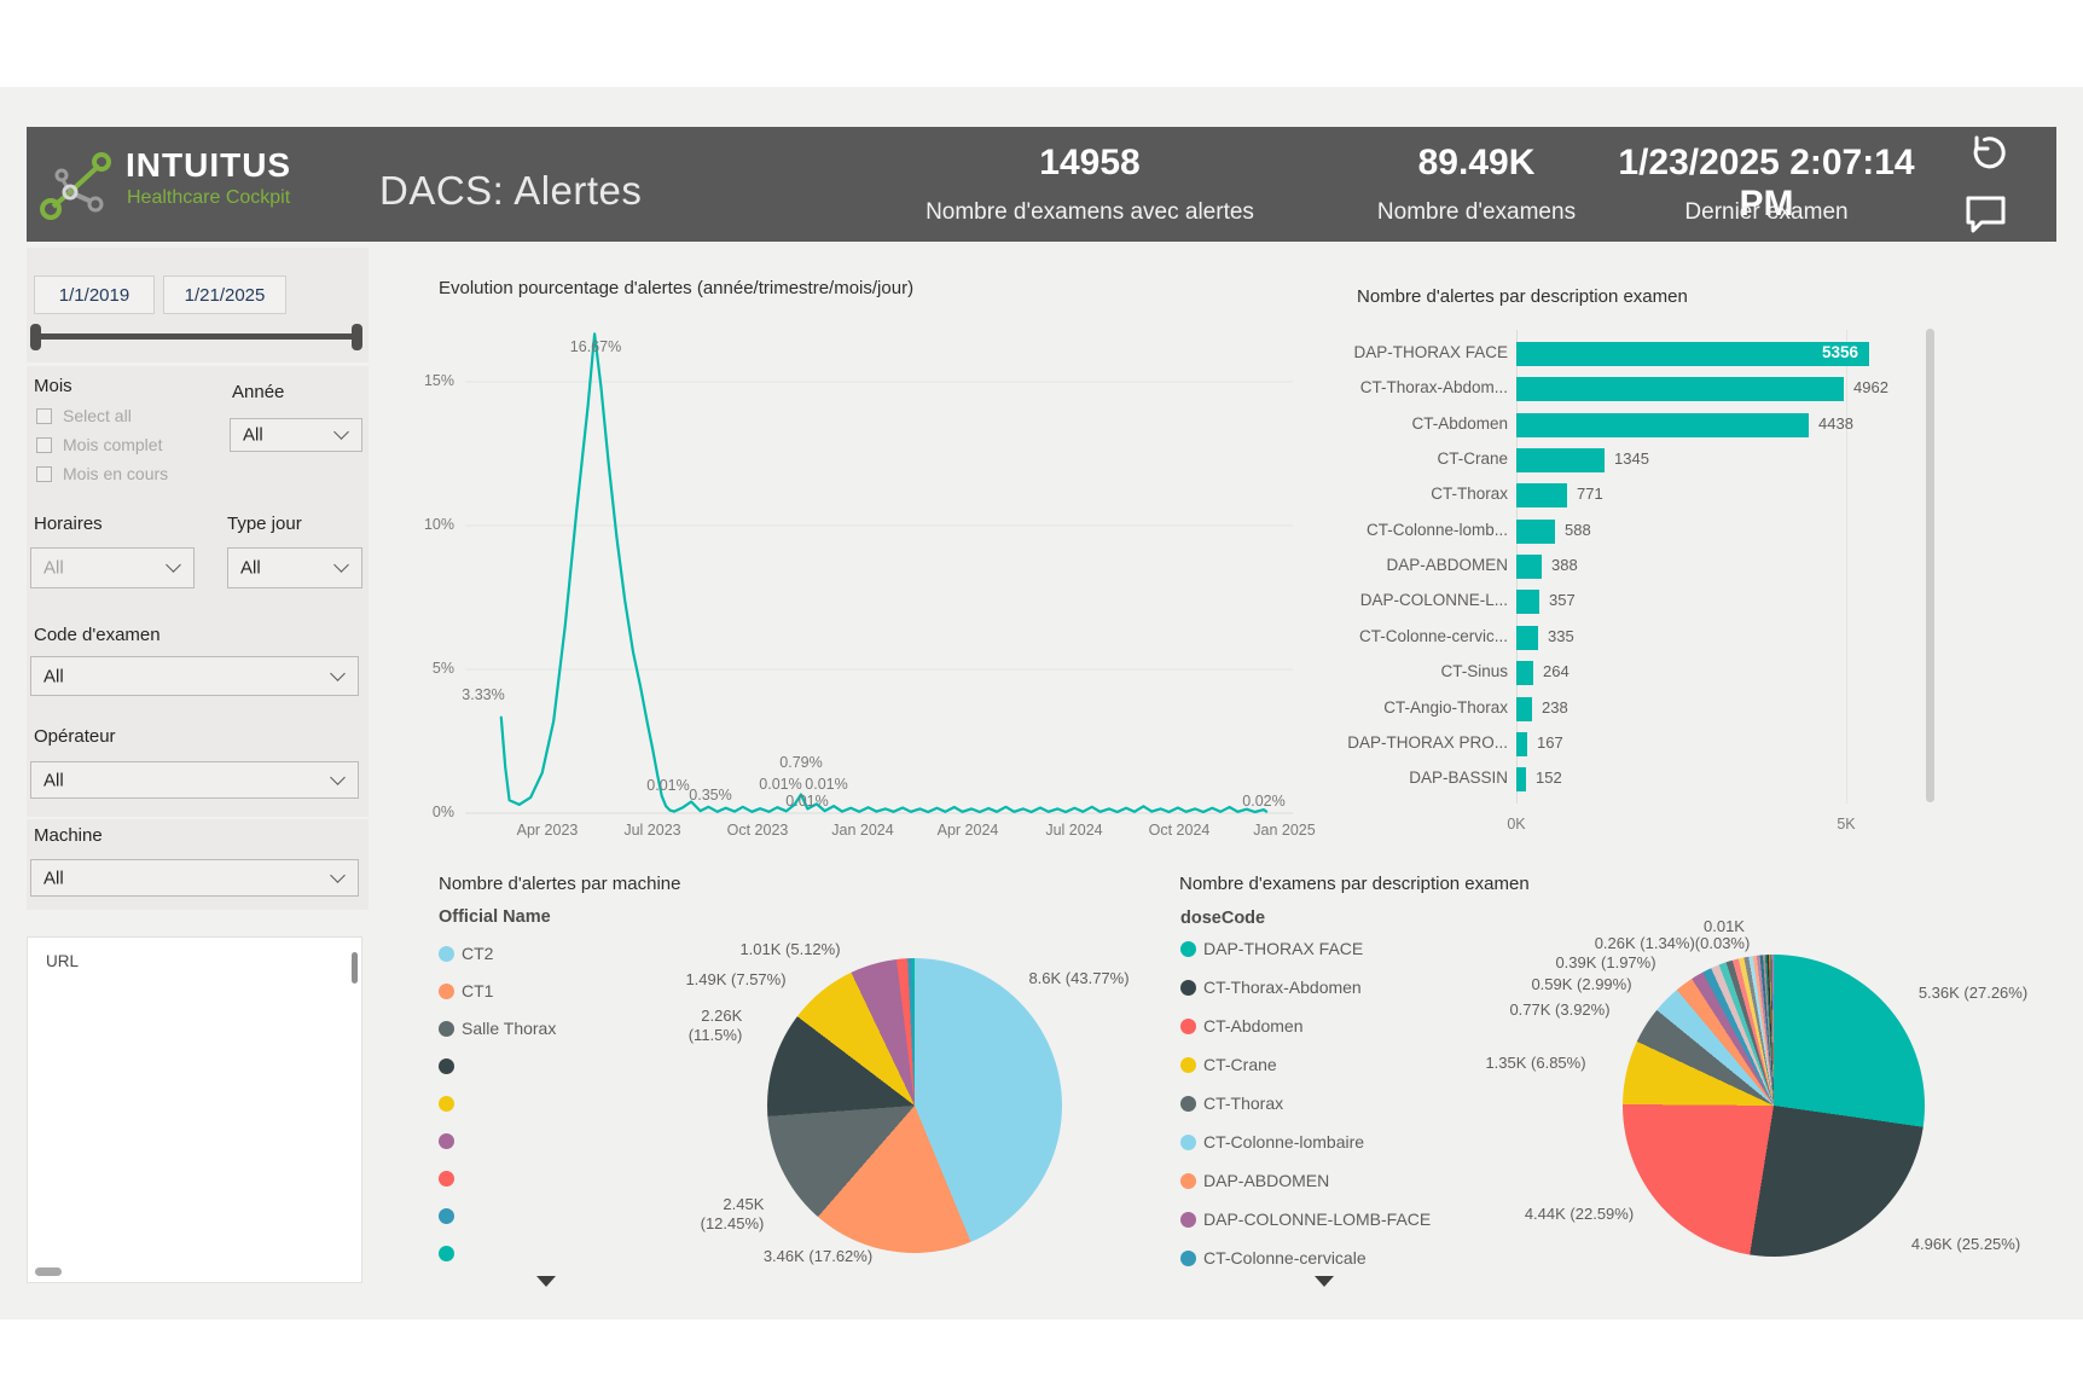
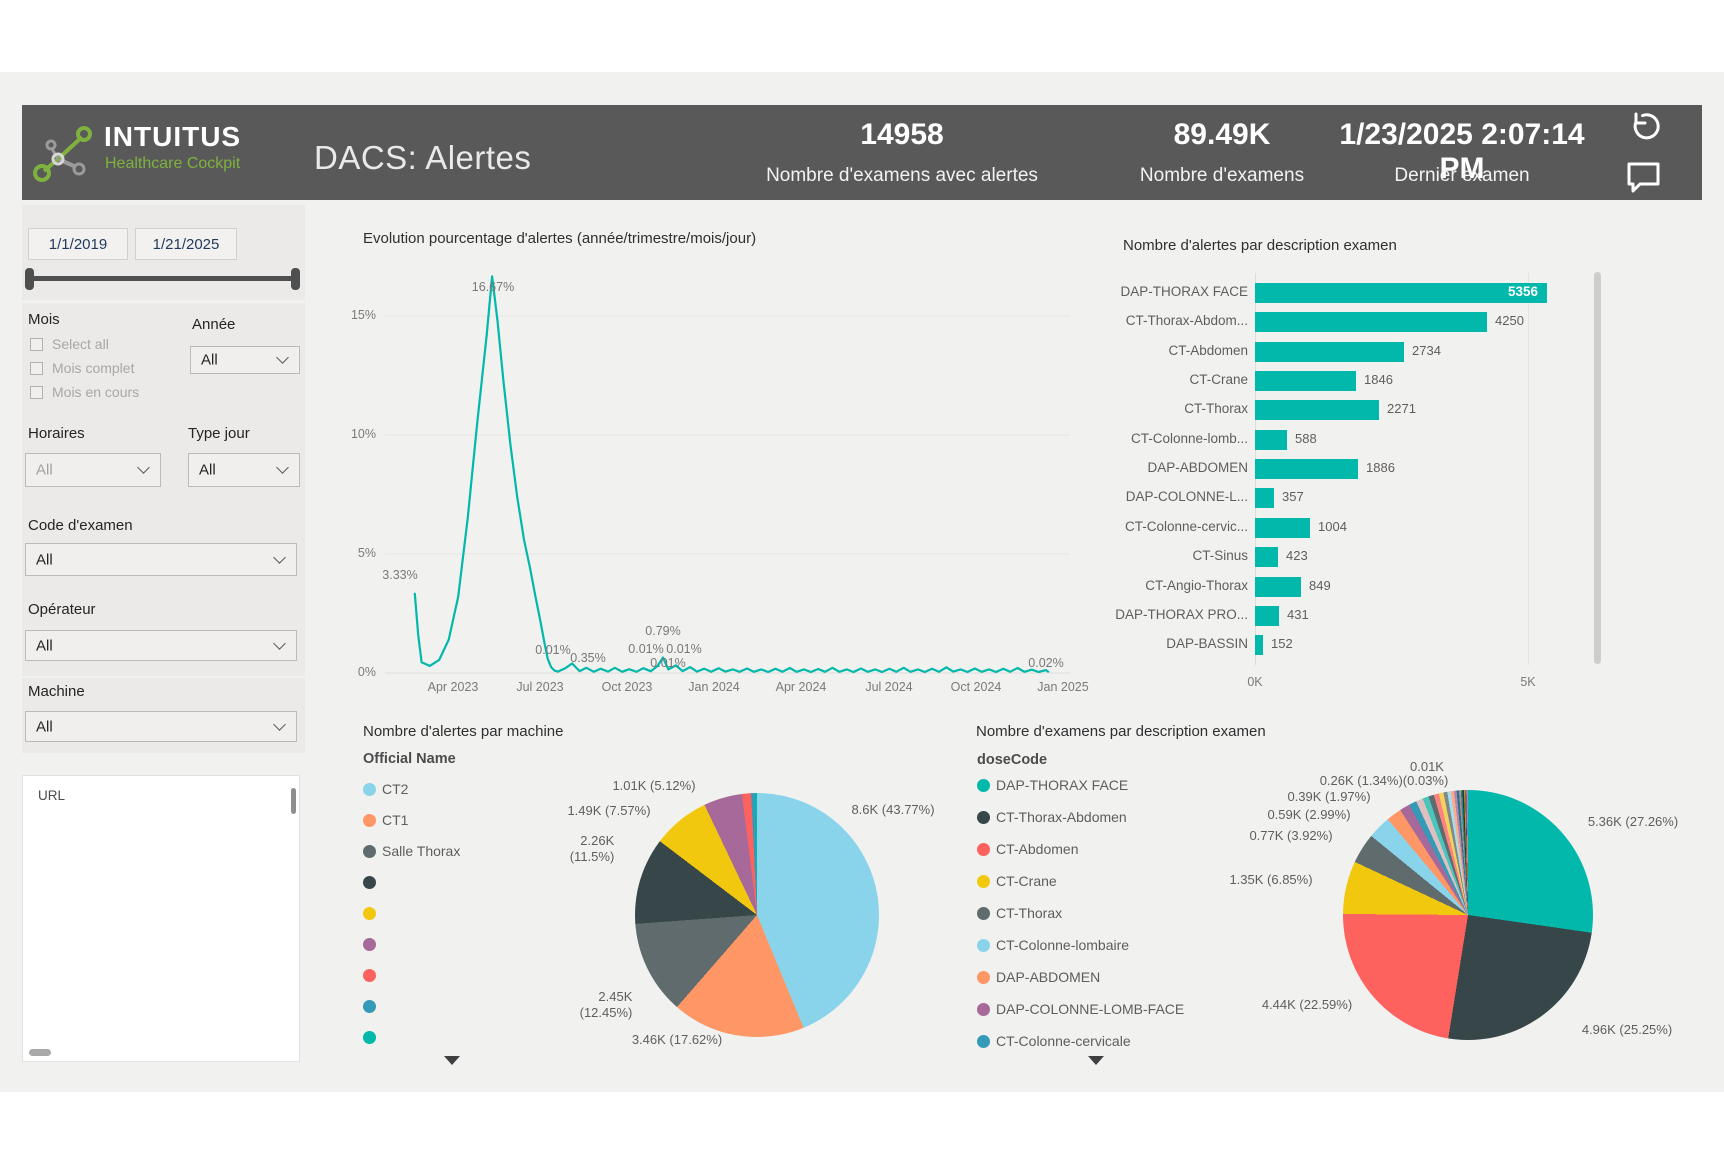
Nombre d'alertes par description examen/CT-Thorax-Abdom...: 4962 -> 4250
Nombre d'alertes par description examen/CT-Abdomen: 4438 -> 2734
Nombre d'alertes par description examen/CT-Crane: 1345 -> 1846
Nombre d'alertes par description examen/CT-Thorax: 771 -> 2271
Nombre d'alertes par description examen/DAP-ABDOMEN: 388 -> 1886
Nombre d'alertes par description examen/CT-Colonne-cervic...: 335 -> 1004
Nombre d'alertes par description examen/CT-Sinus: 264 -> 423
Nombre d'alertes par description examen/CT-Angio-Thorax: 238 -> 849
Nombre d'alertes par description examen/DAP-THORAX PRO...: 167 -> 431
